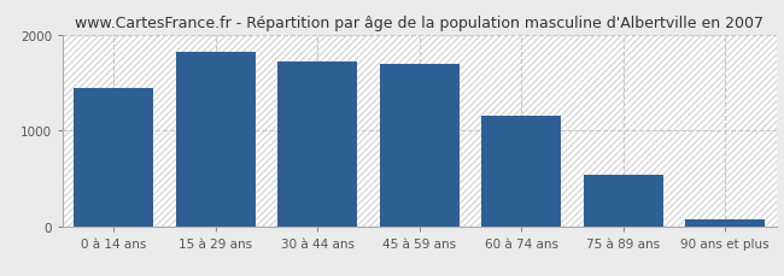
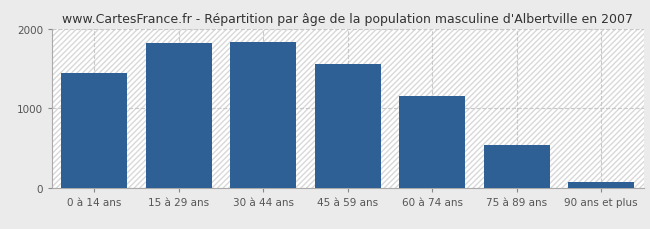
30 à 44 ans: 1720 -> 1830
45 à 59 ans: 1700 -> 1560
